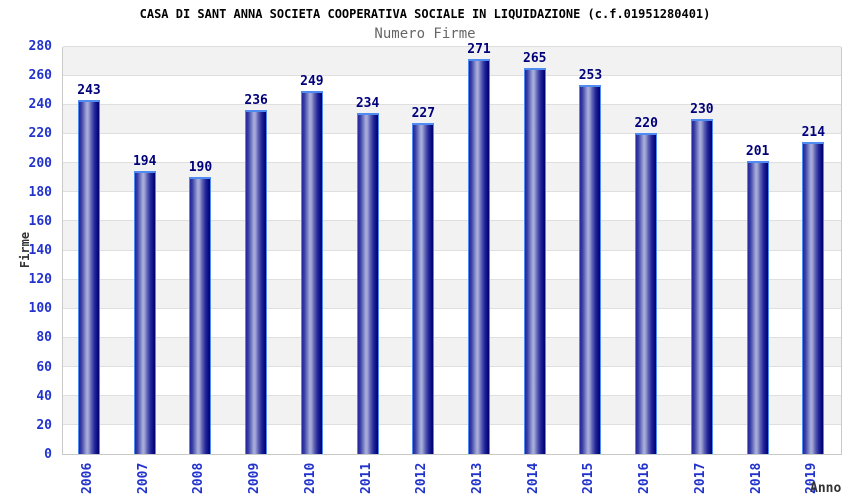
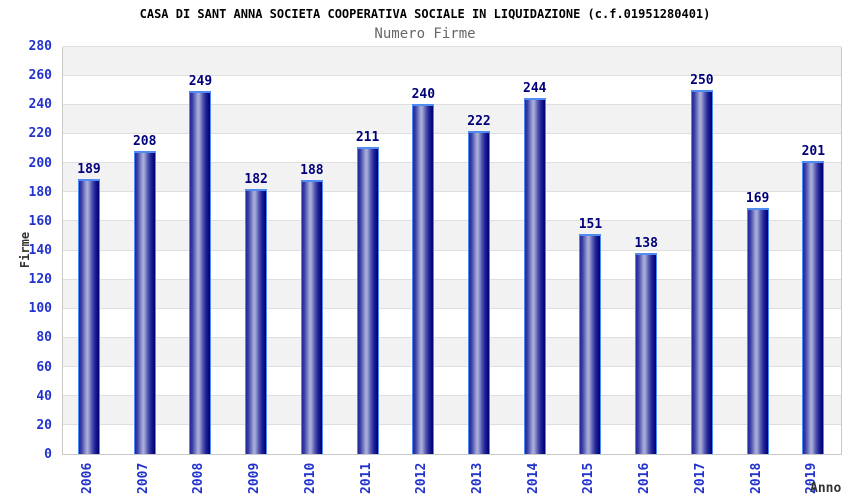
2006: 243 -> 189
2007: 194 -> 208
2008: 190 -> 249
2009: 236 -> 182
2010: 249 -> 188
2011: 234 -> 211
2012: 227 -> 240
2013: 271 -> 222
2014: 265 -> 244
2015: 253 -> 151
2016: 220 -> 138
2017: 230 -> 250
2018: 201 -> 169
2019: 214 -> 201
